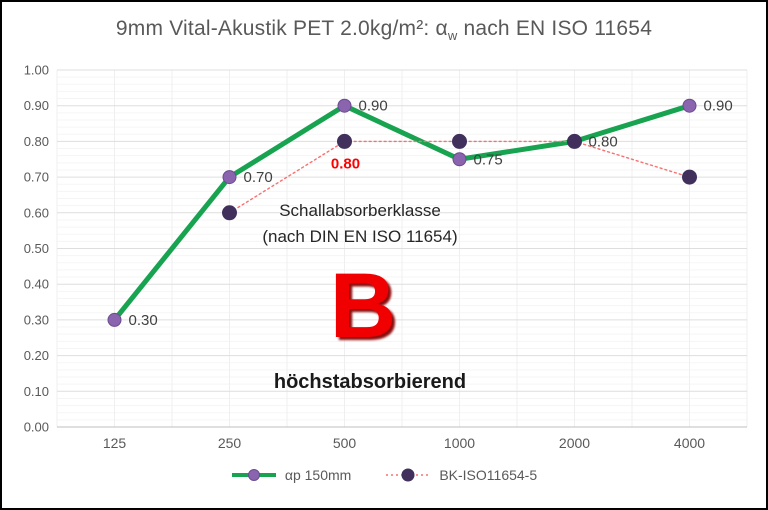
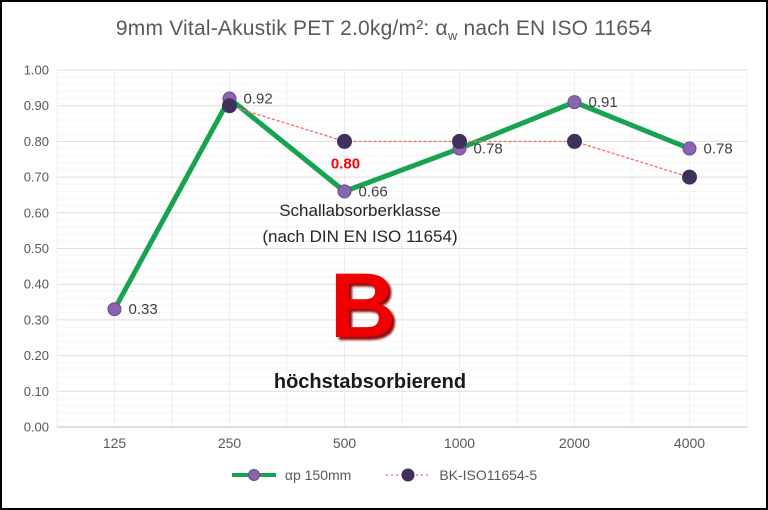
αp 150mm/125: 0.30 -> 0.33
αp 150mm/250: 0.70 -> 0.92
BK-ISO11654-5/250: 0.6 -> 0.9
αp 150mm/500: 0.90 -> 0.66
αp 150mm/1000: 0.75 -> 0.78
αp 150mm/2000: 0.80 -> 0.91
αp 150mm/4000: 0.90 -> 0.78
